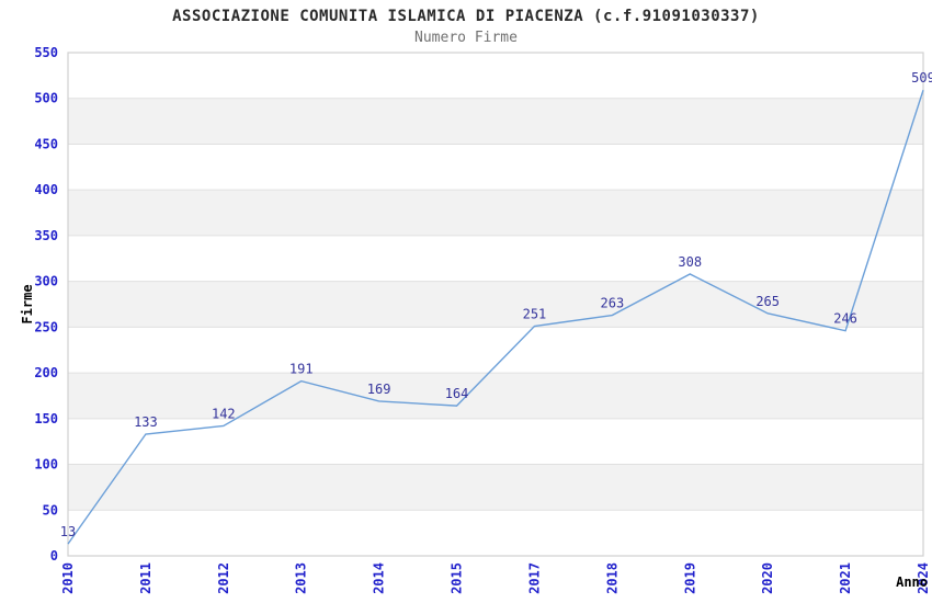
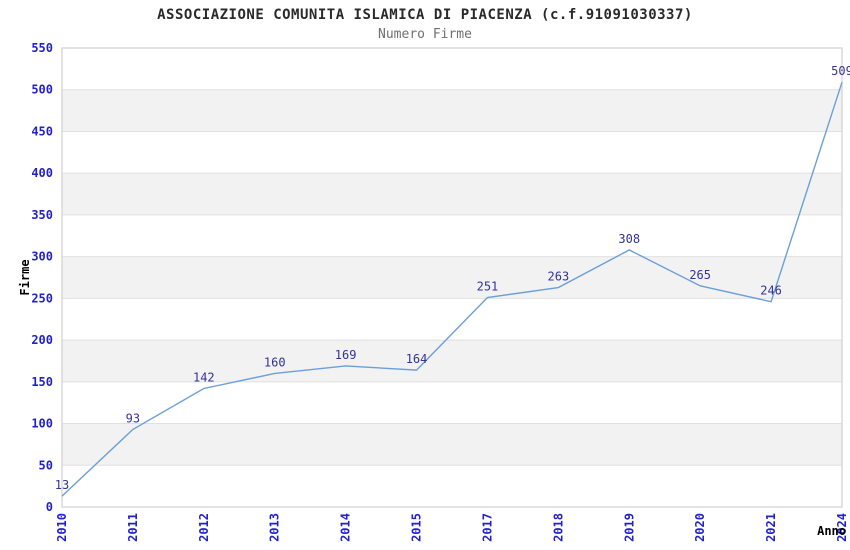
2011: 133 -> 93
2013: 191 -> 160
